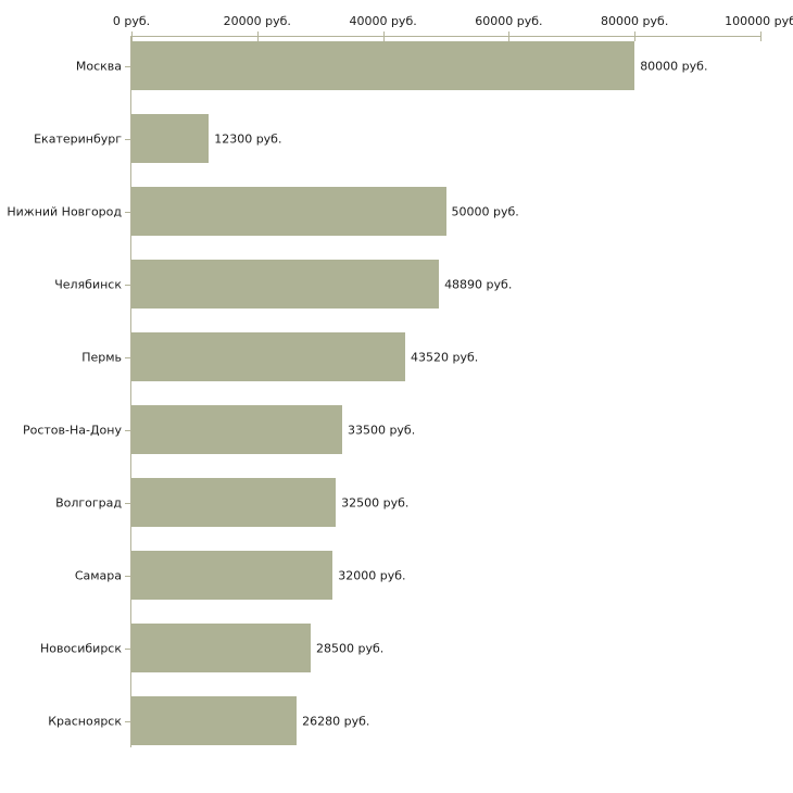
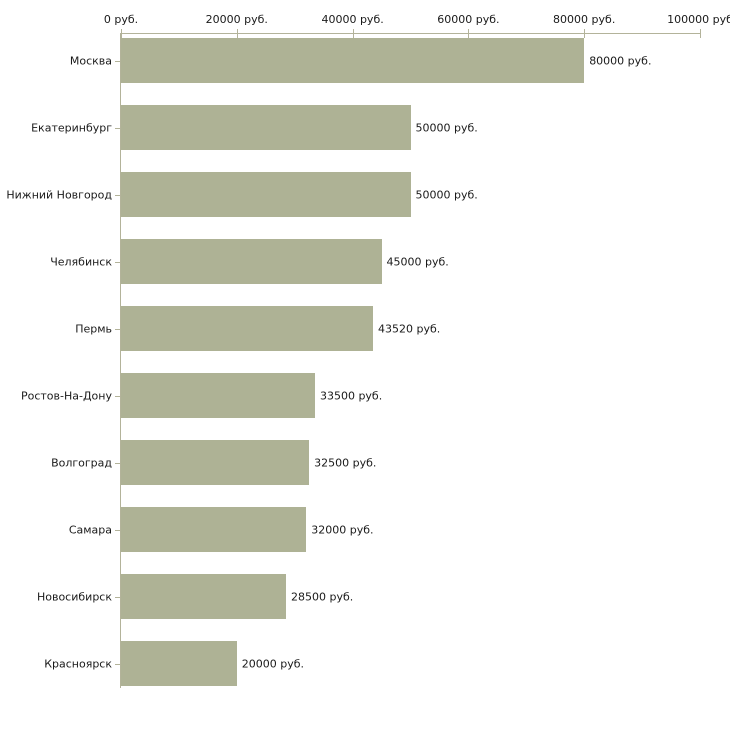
Екатеринбург: 12300 -> 50000
Челябинск: 48890 -> 45000
Красноярск: 26280 -> 20000
